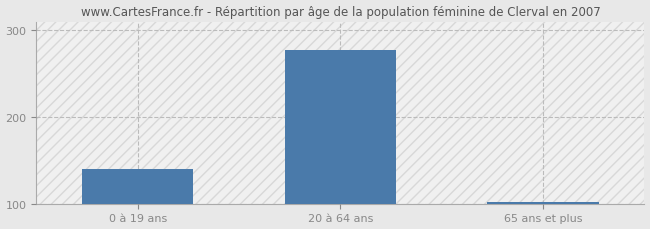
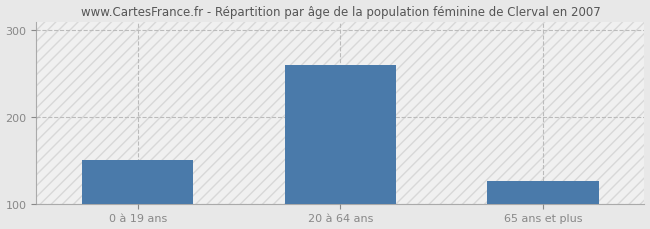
0 à 19 ans: 140 -> 150
20 à 64 ans: 277 -> 260
65 ans et plus: 102 -> 126
